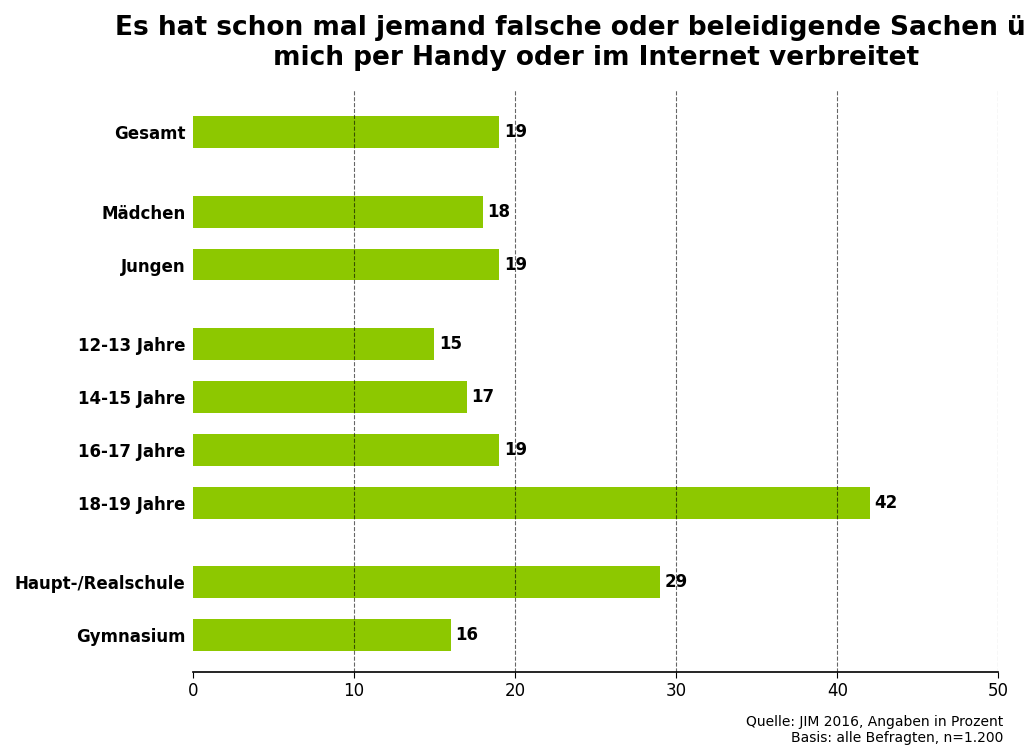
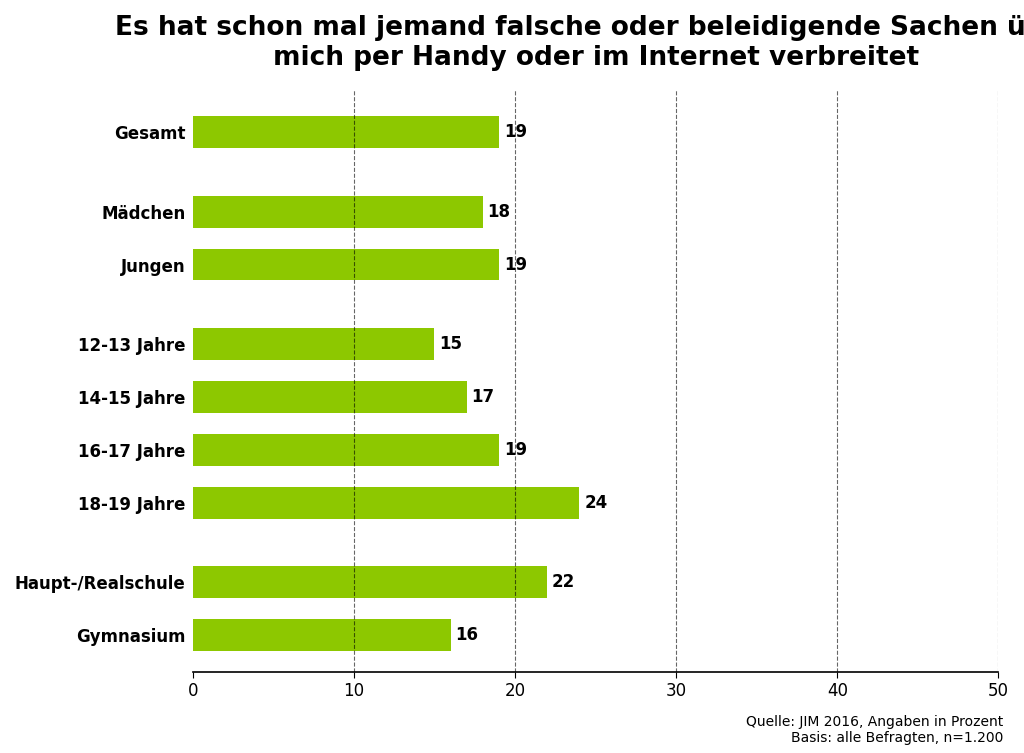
18-19 Jahre: 42 -> 24
Haupt-/Realschule: 29 -> 22
